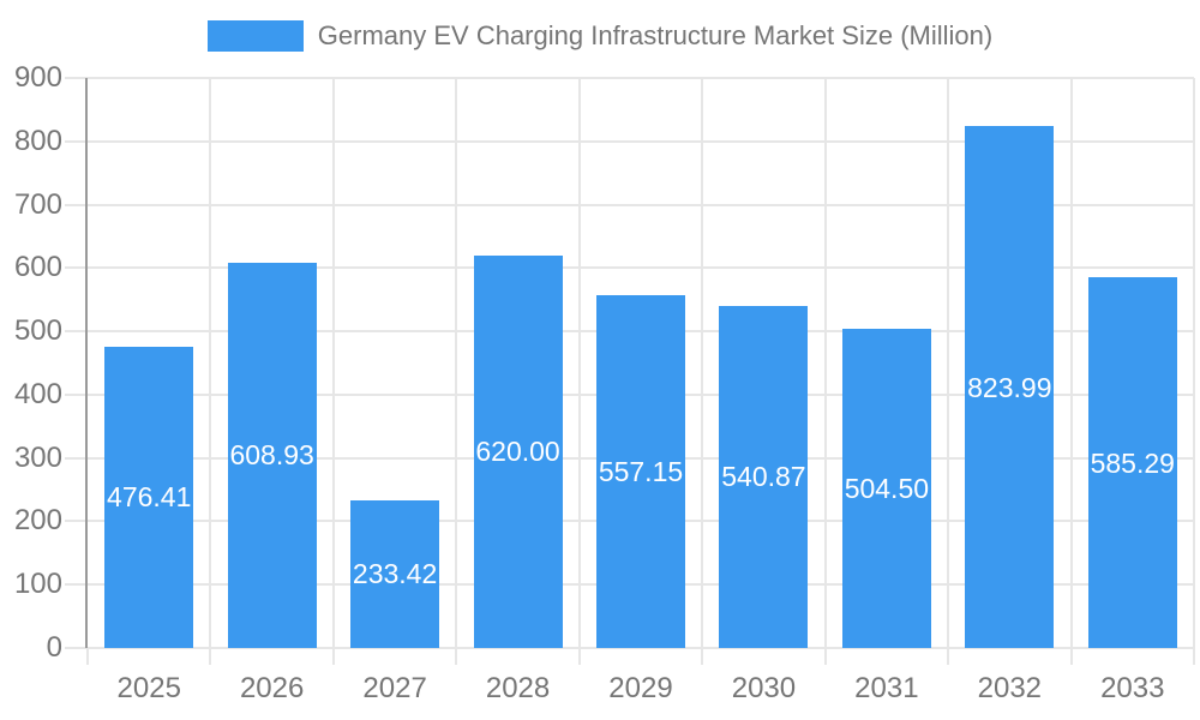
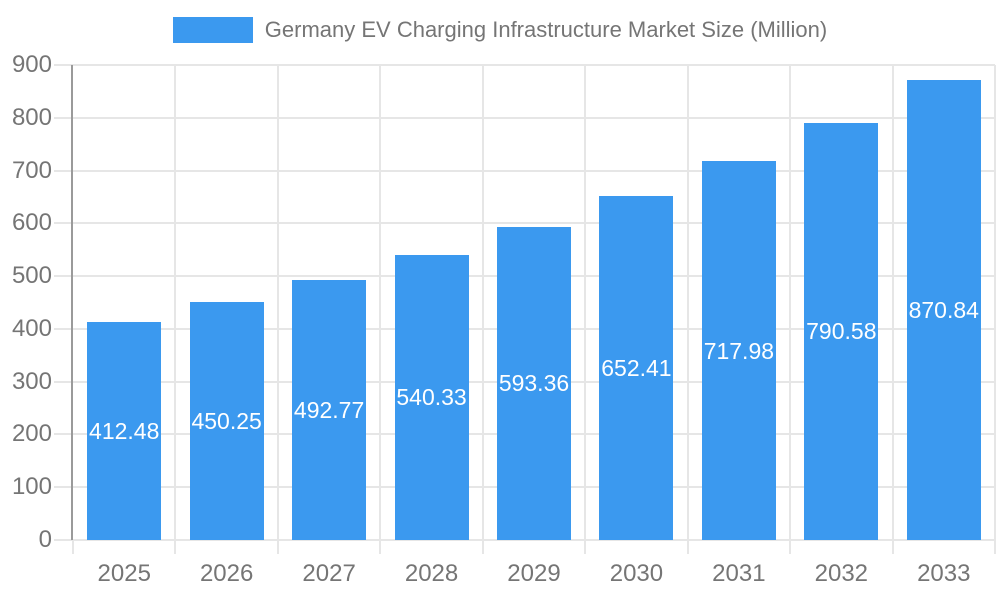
2025: 476.41 -> 412.48
2026: 608.93 -> 450.25
2027: 233.42 -> 492.77
2028: 620.00 -> 540.33
2029: 557.15 -> 593.36
2030: 540.87 -> 652.41
2031: 504.50 -> 717.98
2032: 823.99 -> 790.58
2033: 585.29 -> 870.84
